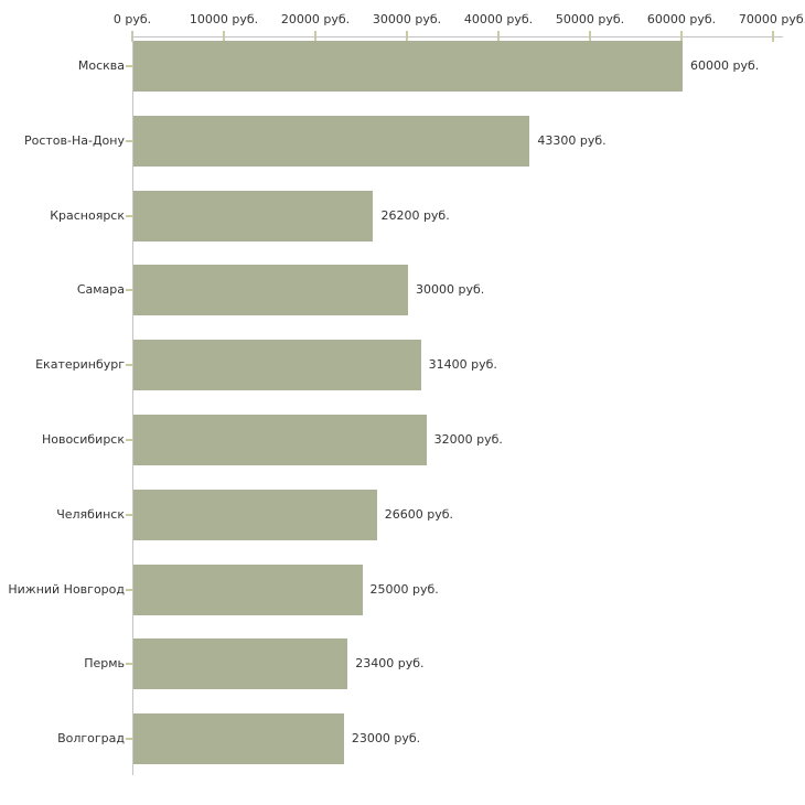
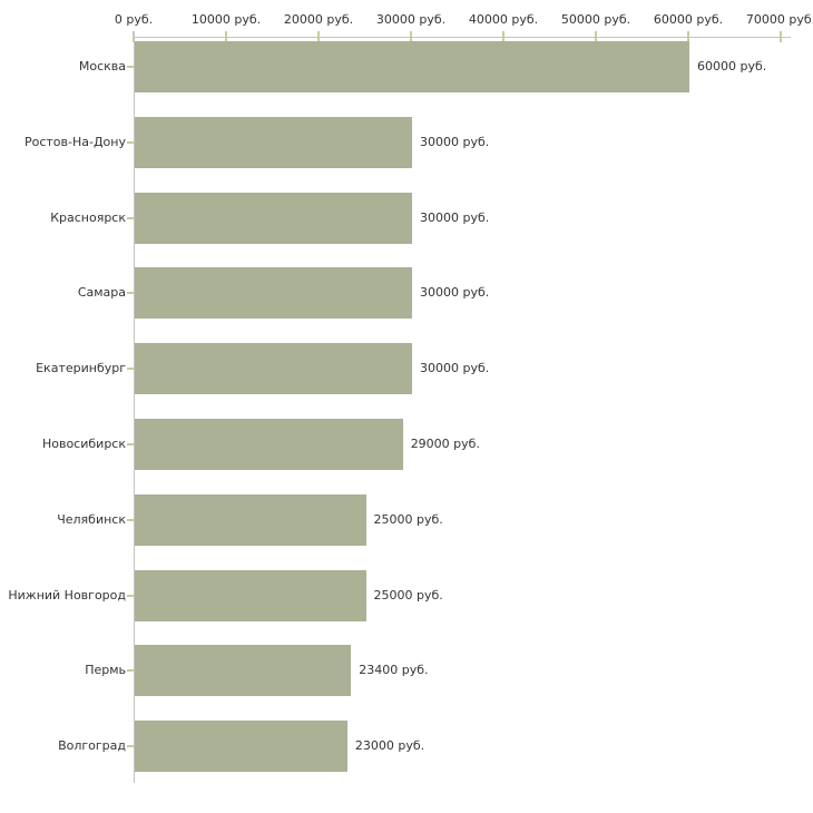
Ростов-На-Дону: 43300 -> 30000
Красноярск: 26200 -> 30000
Екатеринбург: 31400 -> 30000
Новосибирск: 32000 -> 29000
Челябинск: 26600 -> 25000
